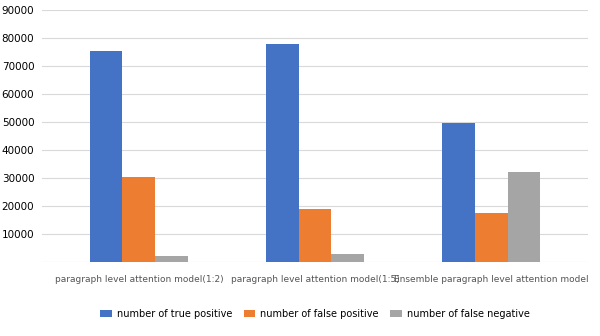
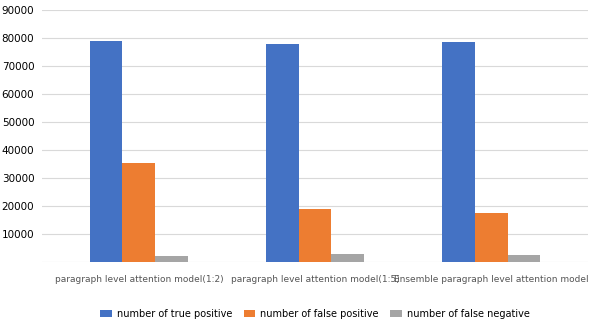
number of true positive/paragraph level attention model(1:2): 75500 -> 79000
number of false positive/paragraph level attention model(1:2): 30500 -> 35500
number of true positive/Ensemble paragraph level attention model: 49500 -> 78500
number of false negative/Ensemble paragraph level attention model: 32000 -> 2700
